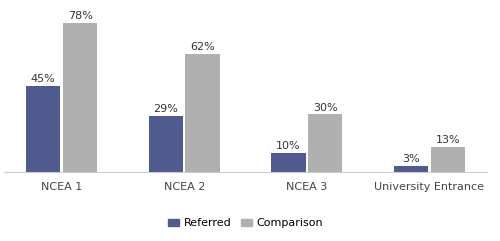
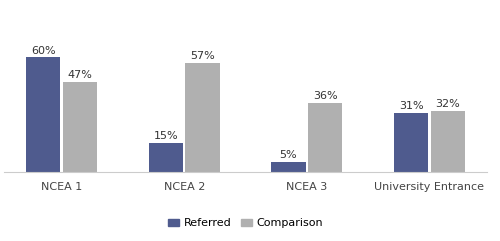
Referred/NCEA 1: 45% -> 60%
Comparison/NCEA 1: 78% -> 47%
Referred/NCEA 2: 29% -> 15%
Comparison/NCEA 2: 62% -> 57%
Referred/NCEA 3: 10% -> 5%
Comparison/NCEA 3: 30% -> 36%
Referred/University Entrance: 3% -> 31%
Comparison/University Entrance: 13% -> 32%
